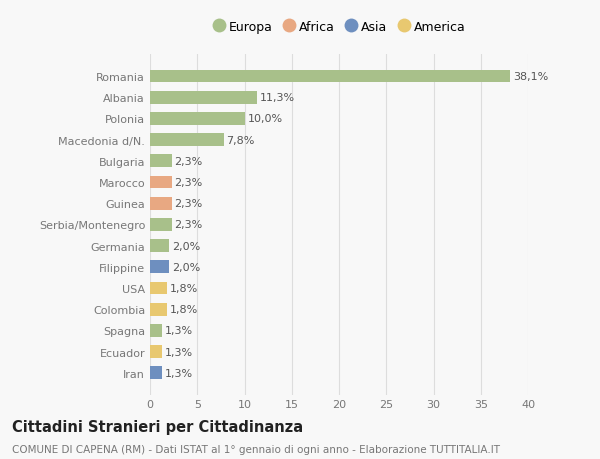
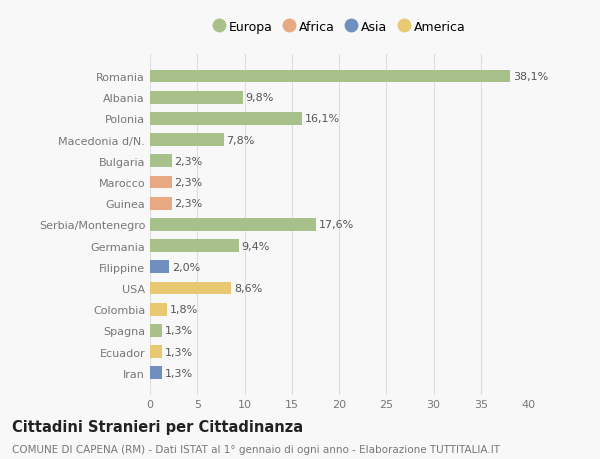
Albania: 11,3% -> 9,8%
Polonia: 10,0% -> 16,1%
Serbia/Montenegro: 2,3% -> 17,6%
Germania: 2,0% -> 9,4%
USA: 1,8% -> 8,6%
